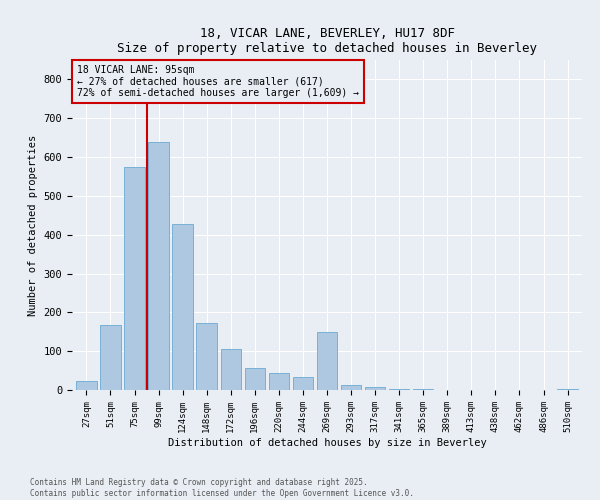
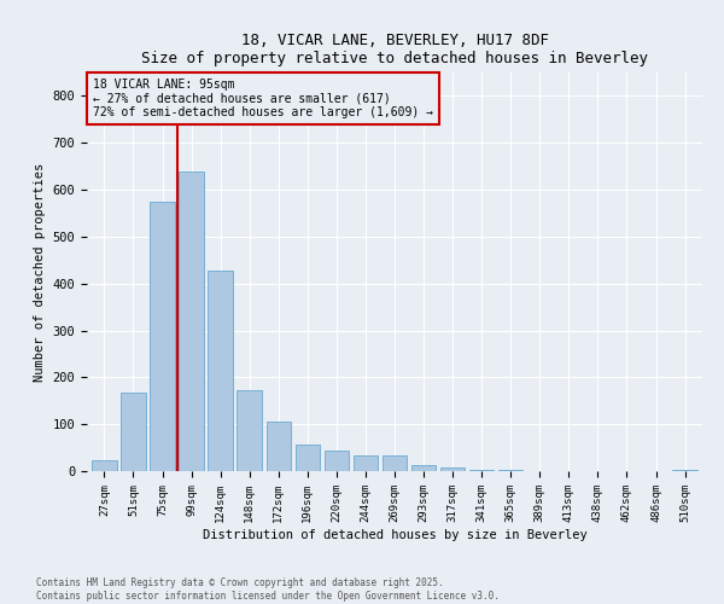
269sqm: 150 -> 33
